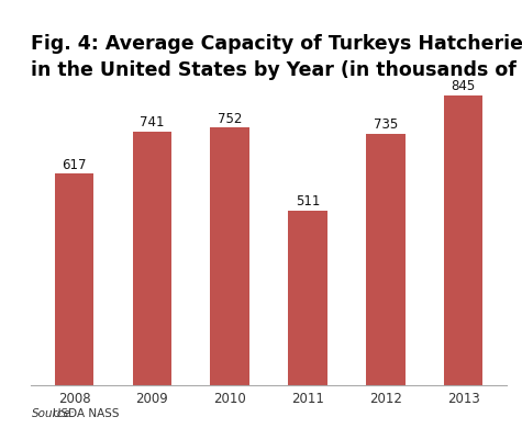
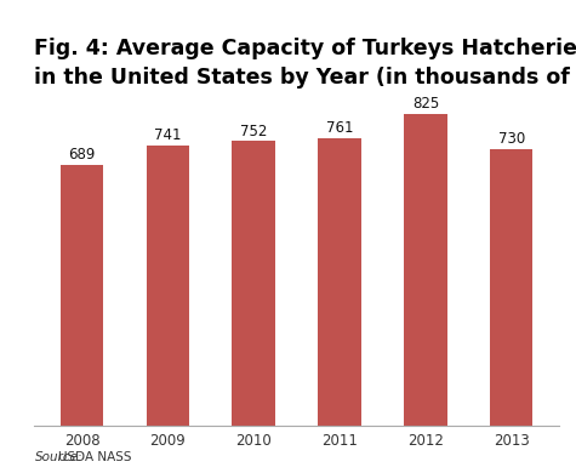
2008: 617 -> 689
2011: 511 -> 761
2012: 735 -> 825
2013: 845 -> 730
